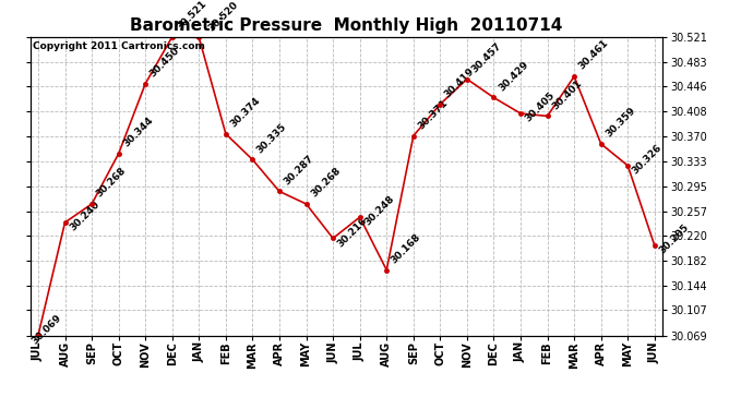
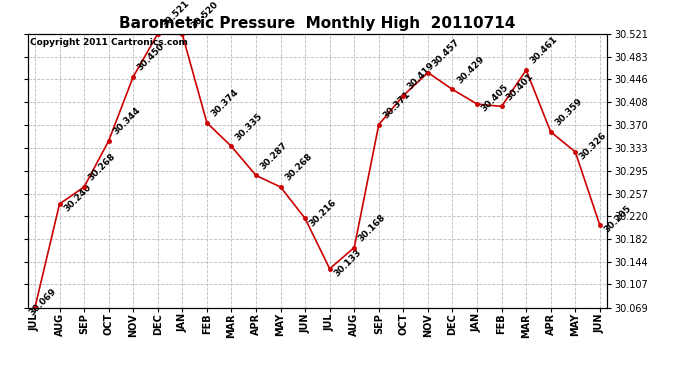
JUL: 30.248 -> 30.133
